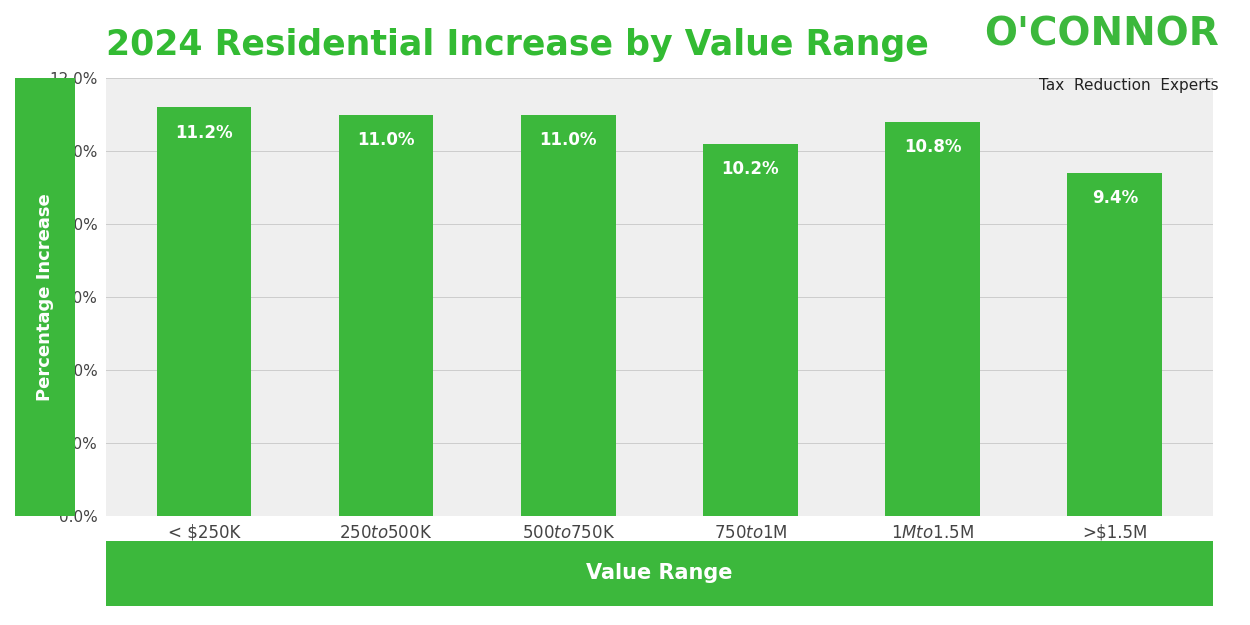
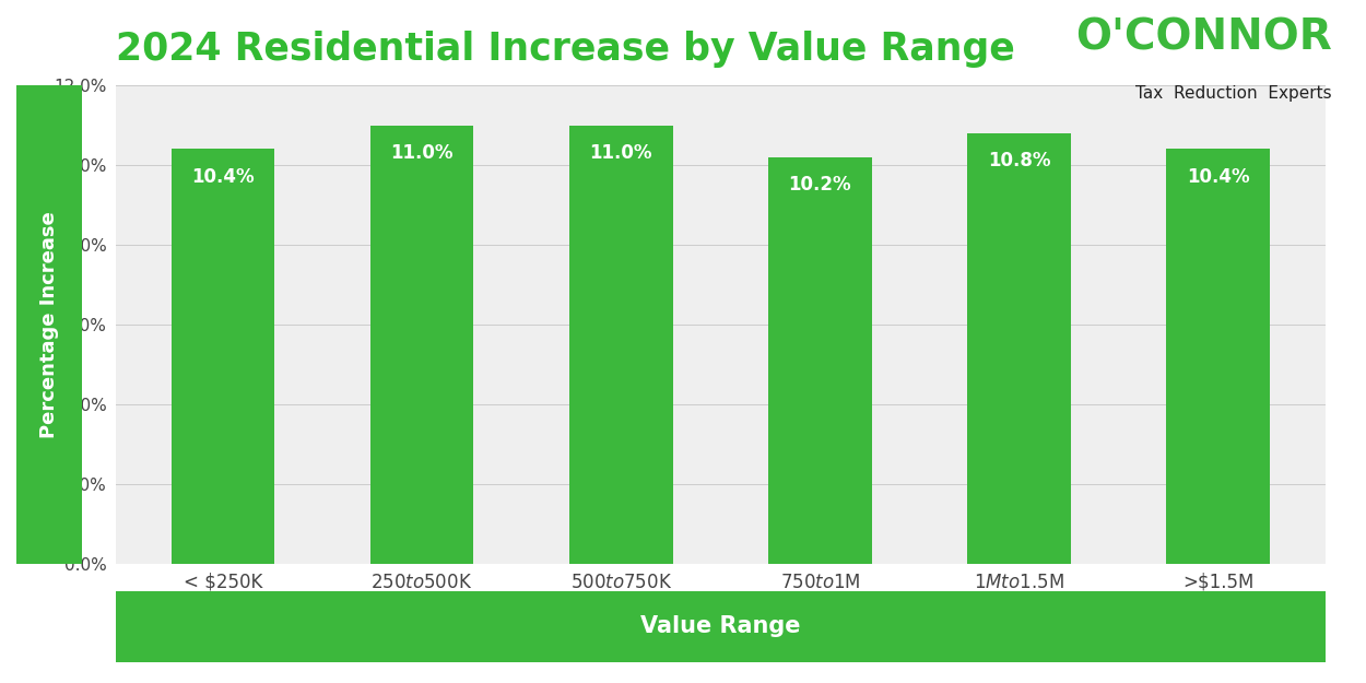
< $250K: 11.2% -> 10.4%
>$1.5M: 9.4% -> 10.4%
